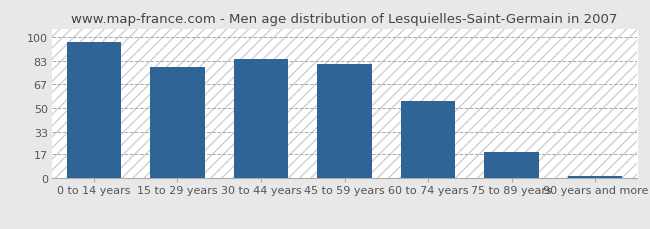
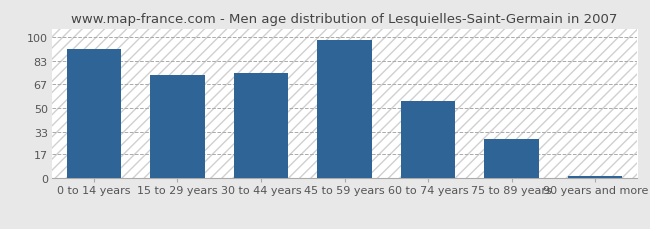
0 to 14 years: 97 -> 92
15 to 29 years: 79 -> 73
30 to 44 years: 85 -> 75
45 to 59 years: 81 -> 98
75 to 89 years: 19 -> 28
